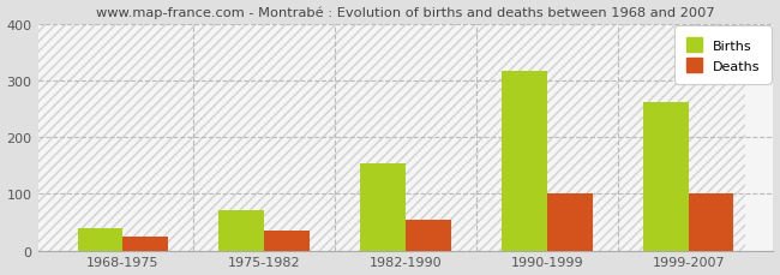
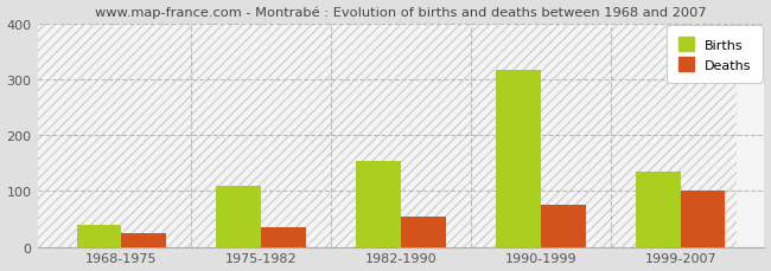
Births/1975-1982: 72 -> 110
Deaths/1990-1999: 100 -> 75
Births/1999-2007: 262 -> 135
